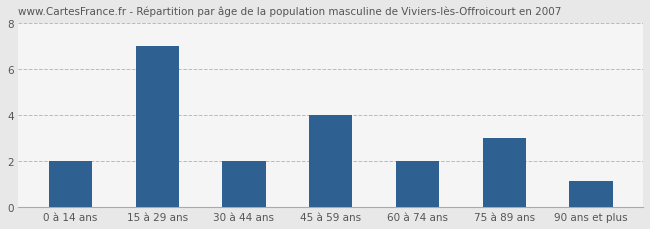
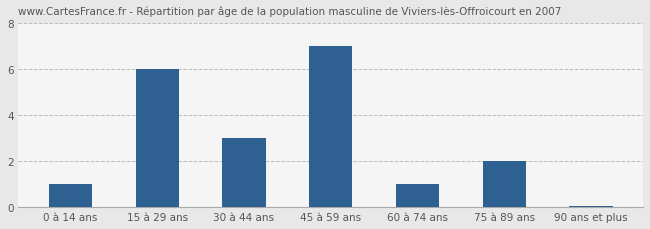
0 à 14 ans: 2.00 -> 1.00
15 à 29 ans: 7.00 -> 6.00
30 à 44 ans: 2.00 -> 3.00
45 à 59 ans: 4.00 -> 7.00
60 à 74 ans: 2.00 -> 1.00
75 à 89 ans: 3.00 -> 2.00
90 ans et plus: 1.15 -> 0.07
